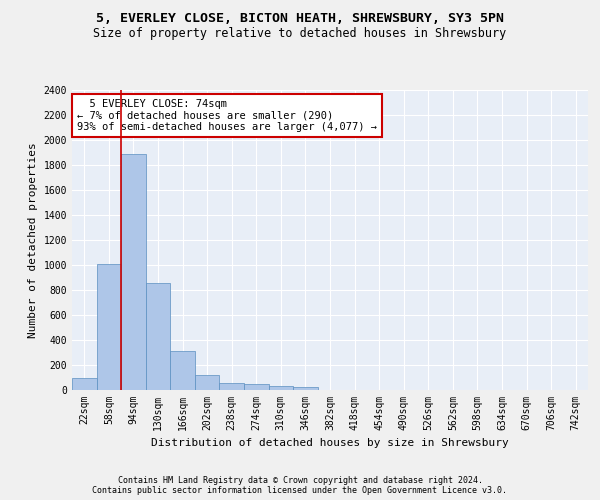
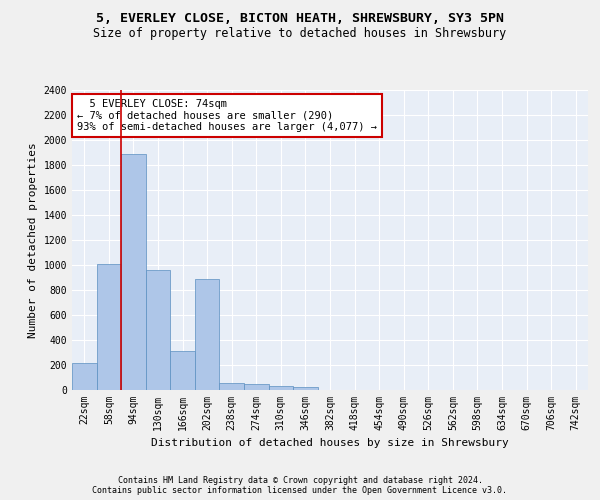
22sqm: 100 -> 220
130sqm: 860 -> 960
202sqm: 120 -> 890
